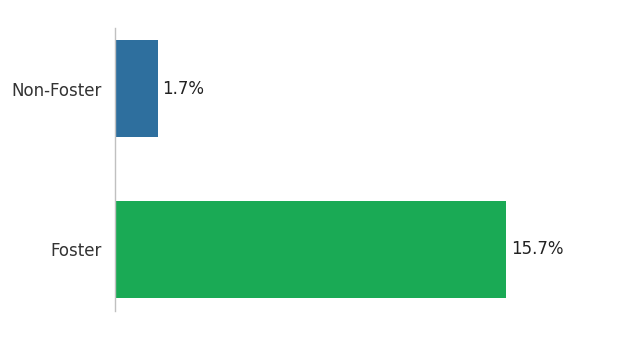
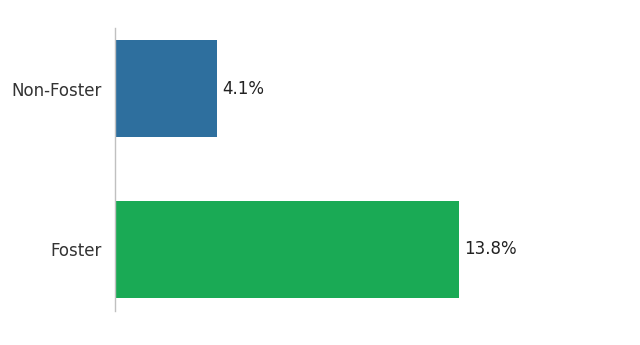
Non-Foster: 1.7% -> 4.1%
Foster: 15.7% -> 13.8%
